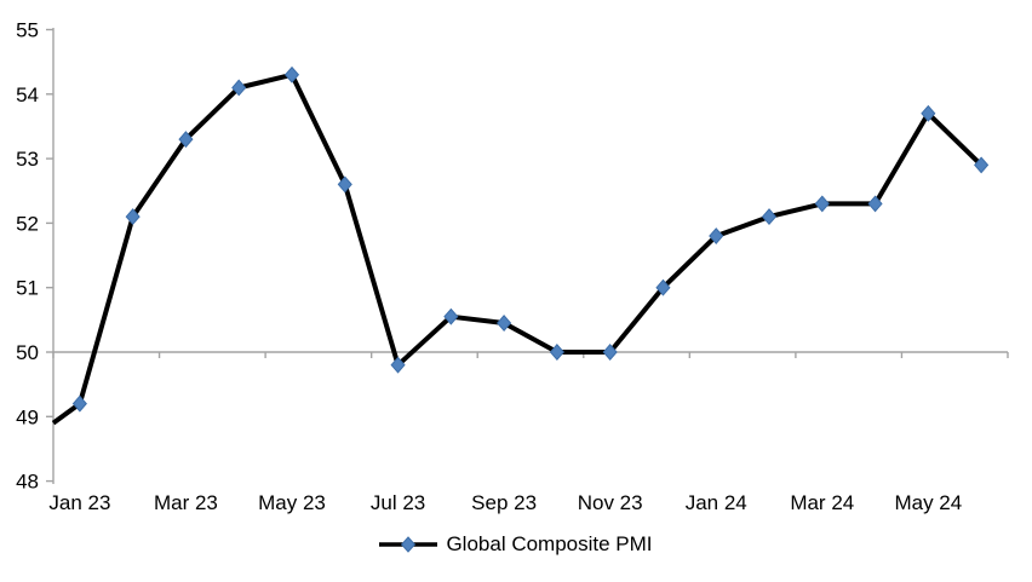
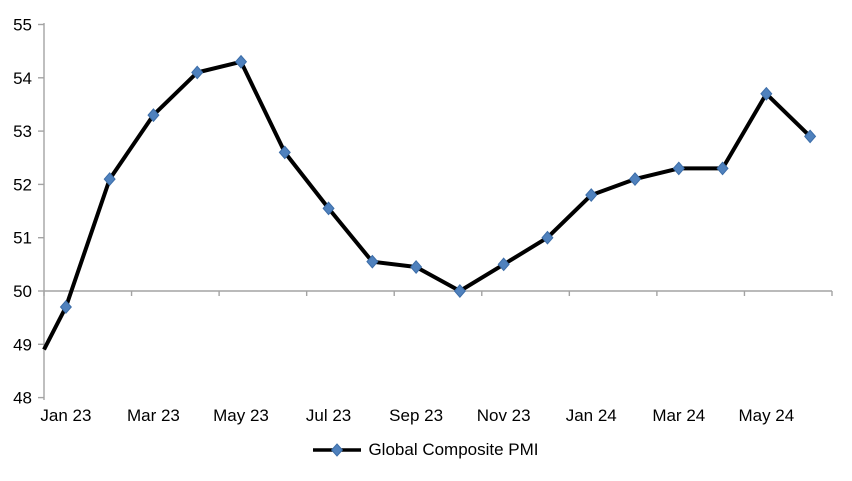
Jan 23: 49.2 -> 49.7
Jul 23: 49.8 -> 51.5
Nov 23: 50.0 -> 50.5
